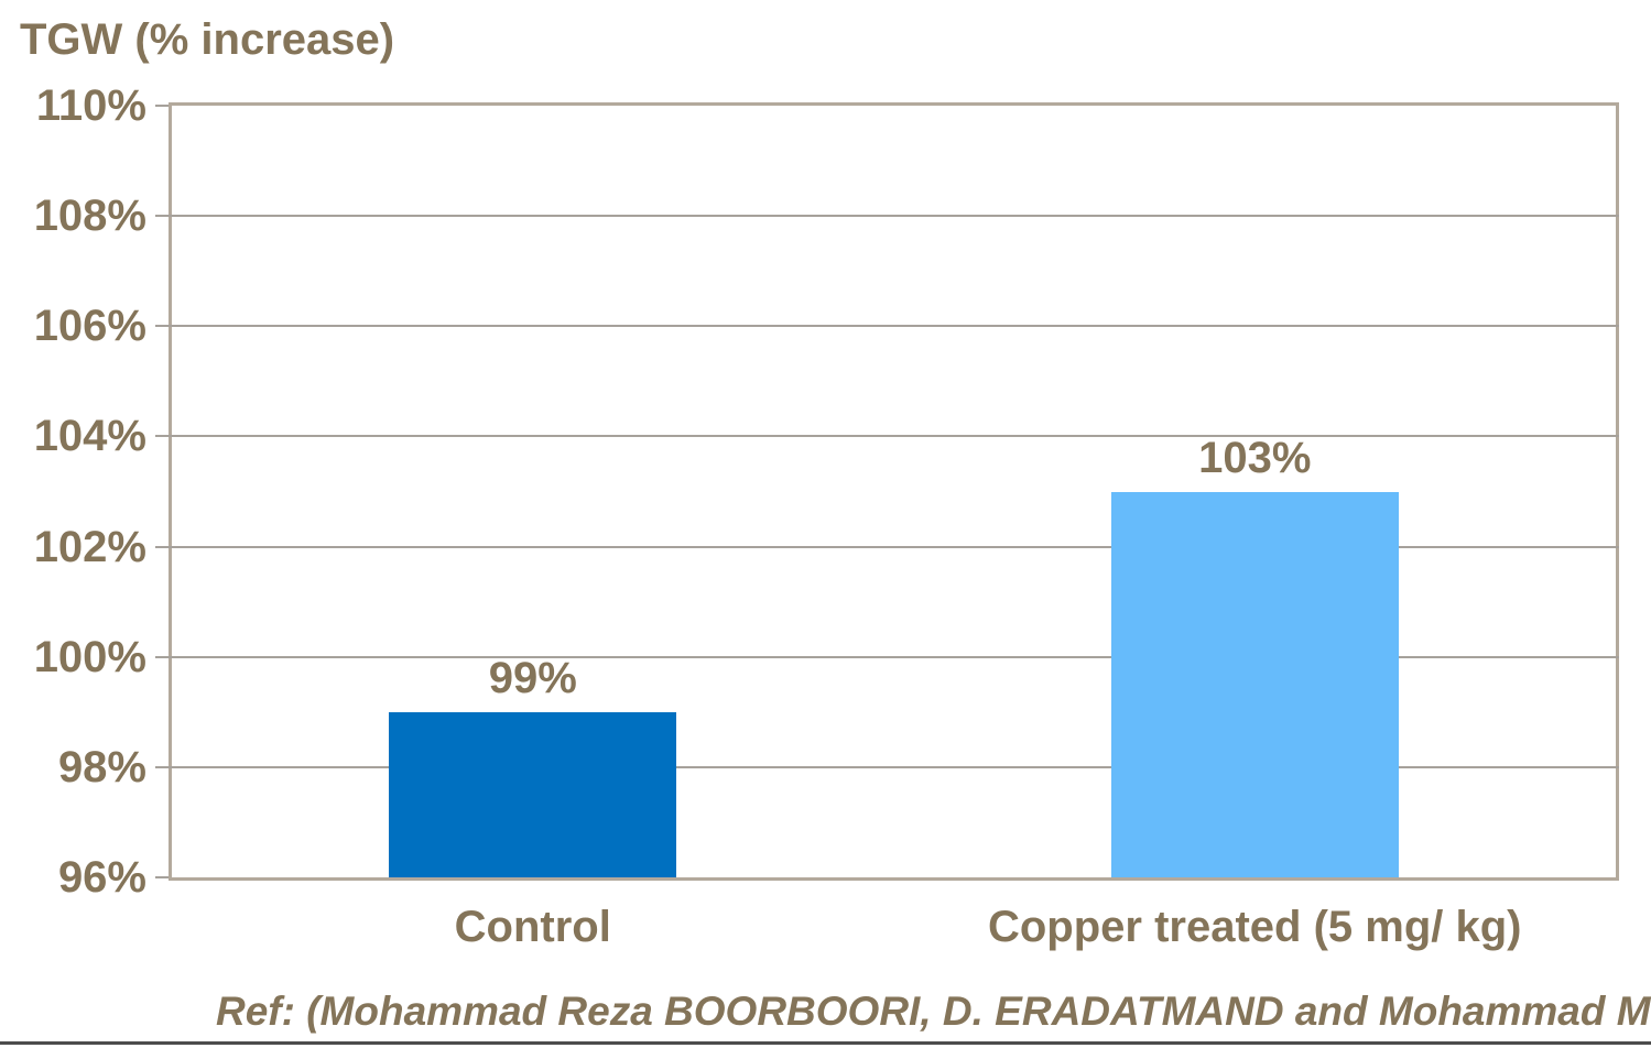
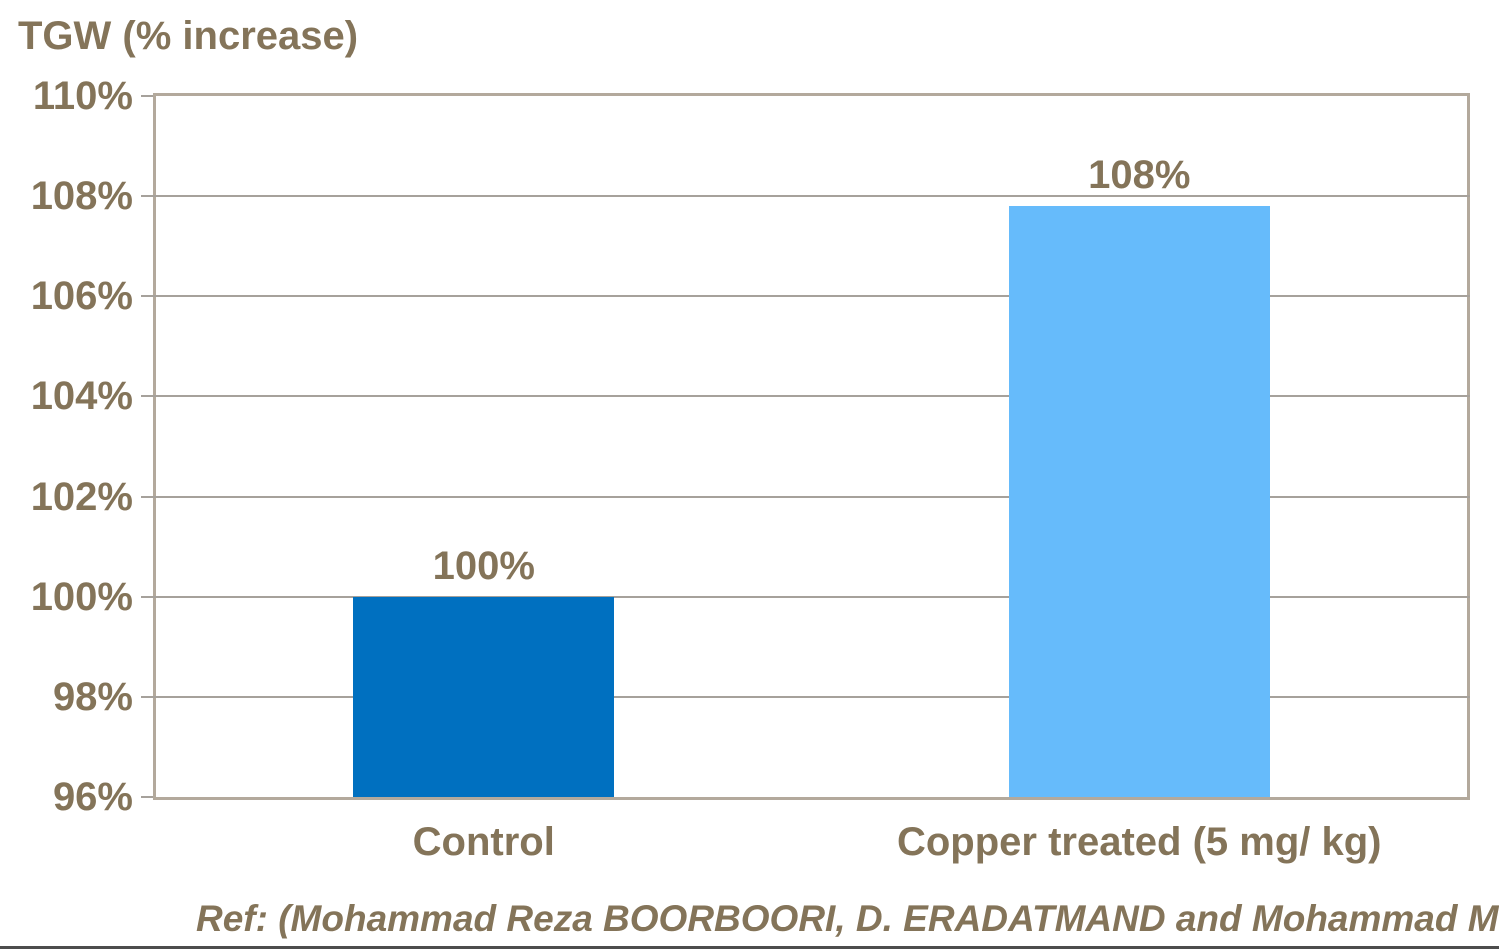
Control: 99% -> 100%
Copper treated (5 mg/ kg): 103% -> 108%
